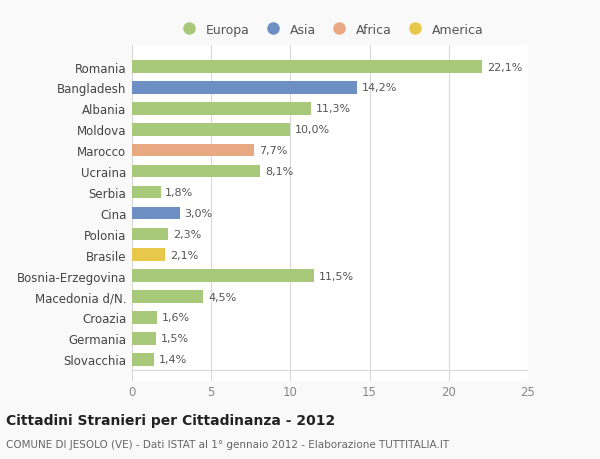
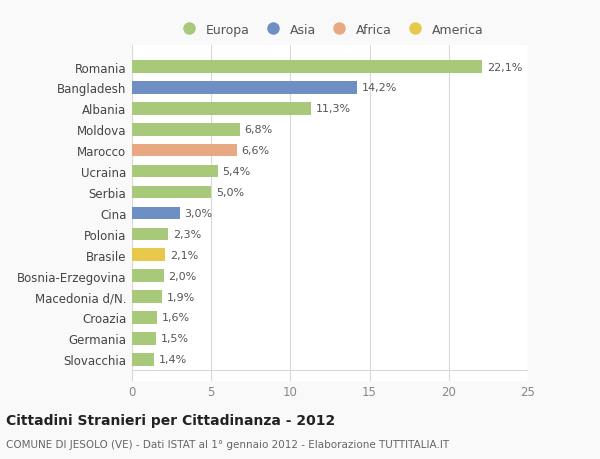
Moldova: 10,0% -> 6,8%
Marocco: 7,7% -> 6,6%
Ucraina: 8,1% -> 5,4%
Serbia: 1,8% -> 5,0%
Bosnia-Erzegovina: 11,5% -> 2,0%
Macedonia d/N.: 4,5% -> 1,9%
